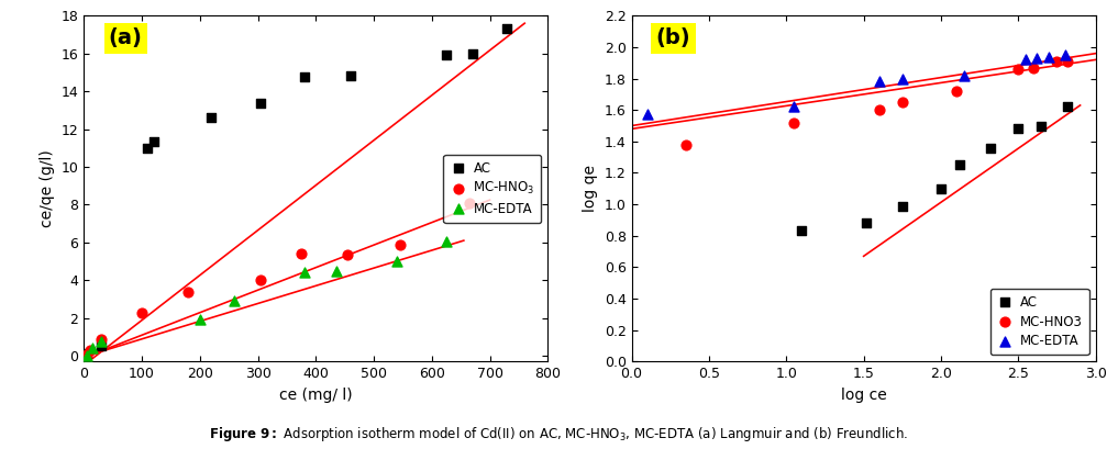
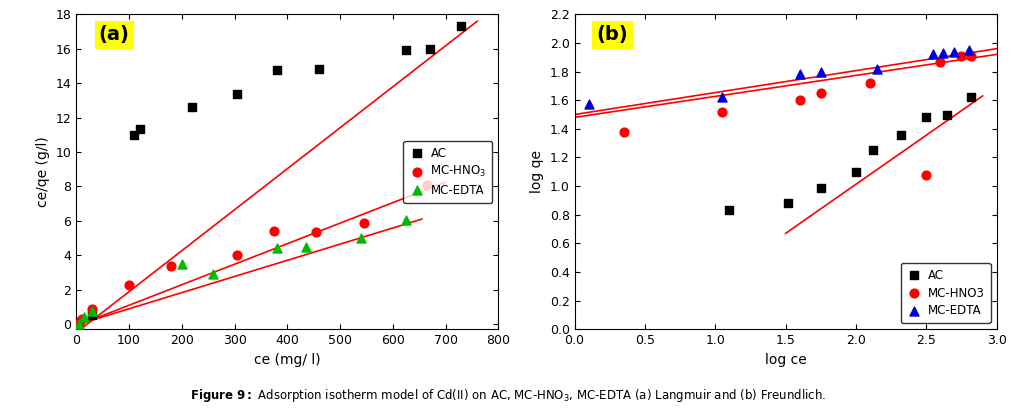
MC-EDTA/200: 1.9 -> 3.5
MC-HNO3/2.5: 1.86 -> 1.08
